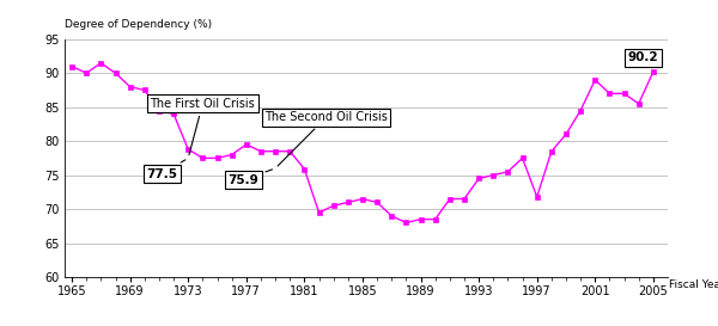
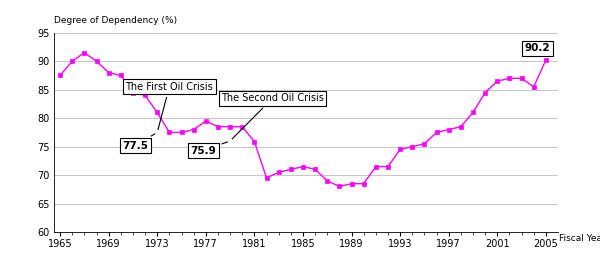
1965: 91.0 -> 87.5
1973: 78.8 -> 81.0
1997: 71.8 -> 78.0
2001: 89.0 -> 86.5
